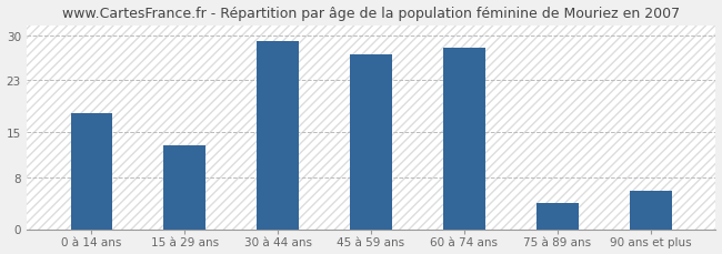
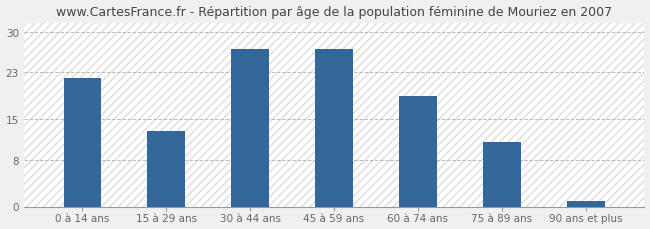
0 à 14 ans: 18 -> 22
30 à 44 ans: 29 -> 27
60 à 74 ans: 28 -> 19
75 à 89 ans: 4 -> 11
90 ans et plus: 6 -> 1
